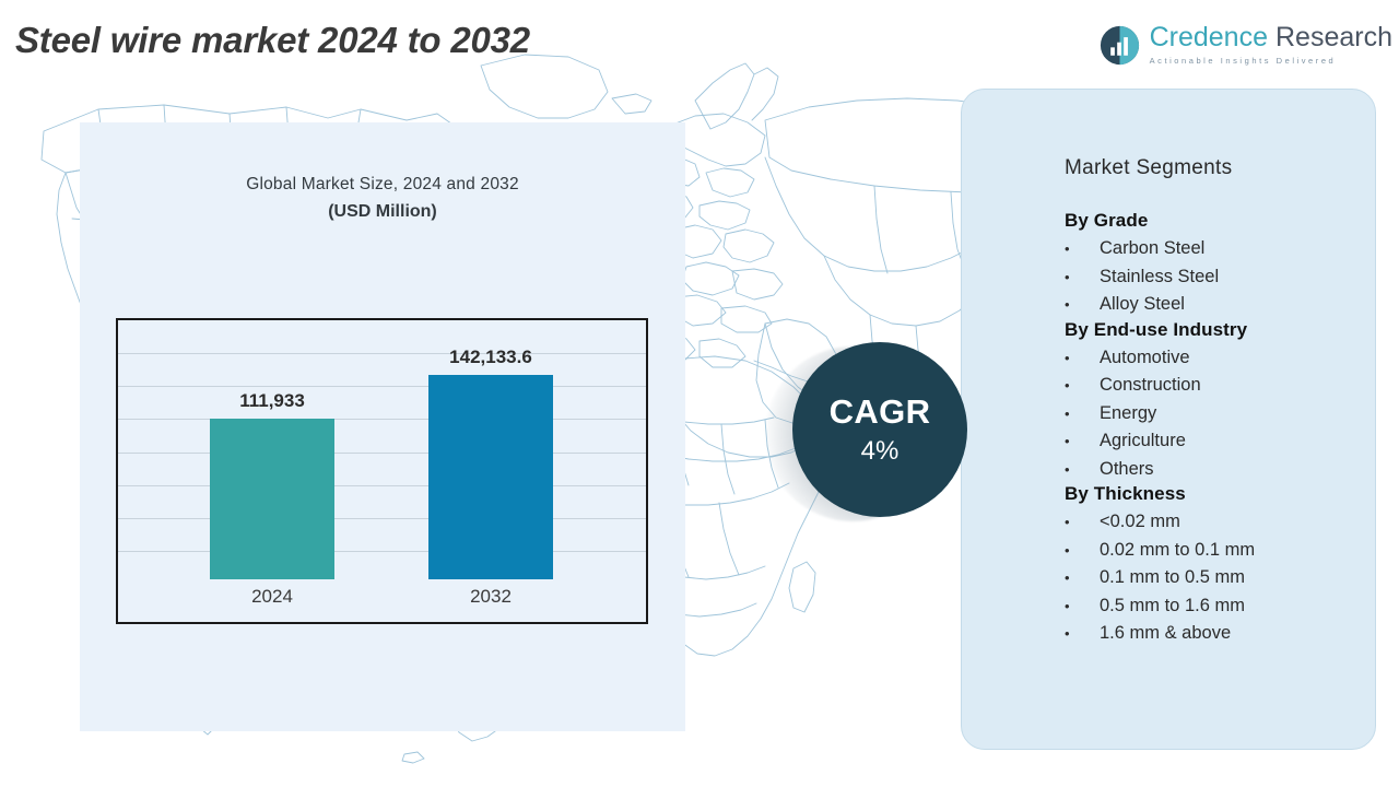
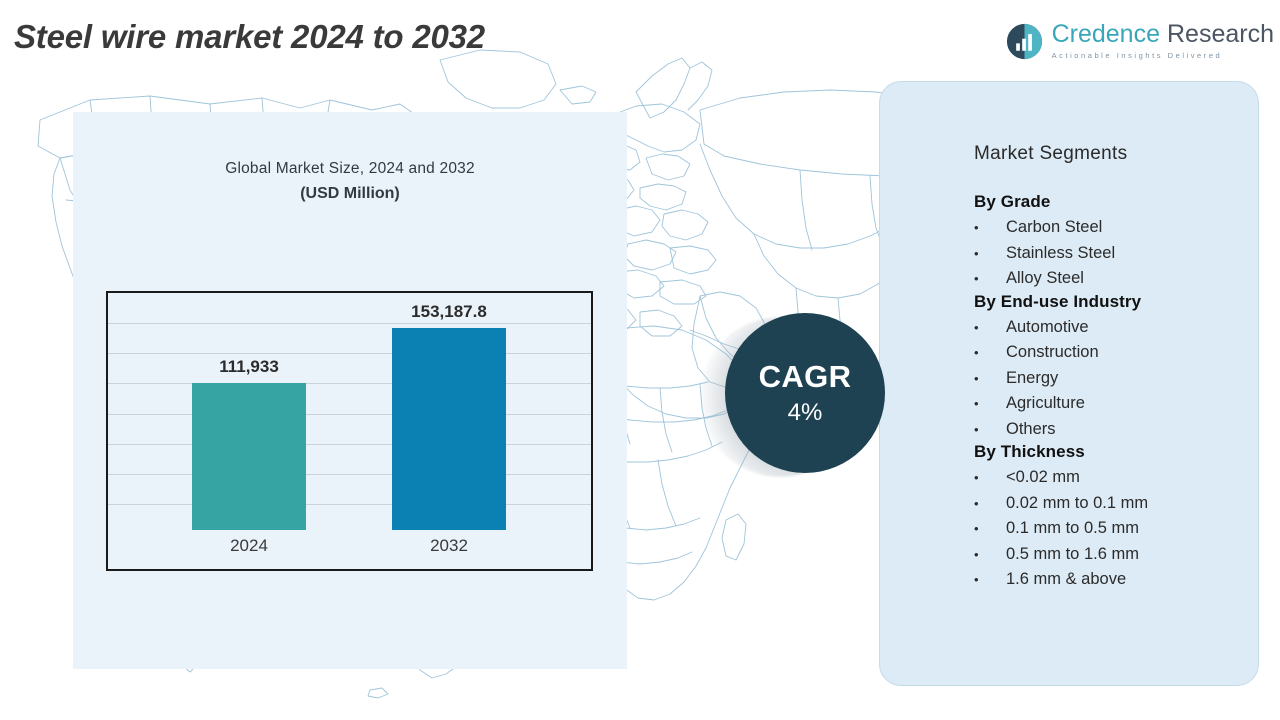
2032: 142,133.6 -> 153,187.8
